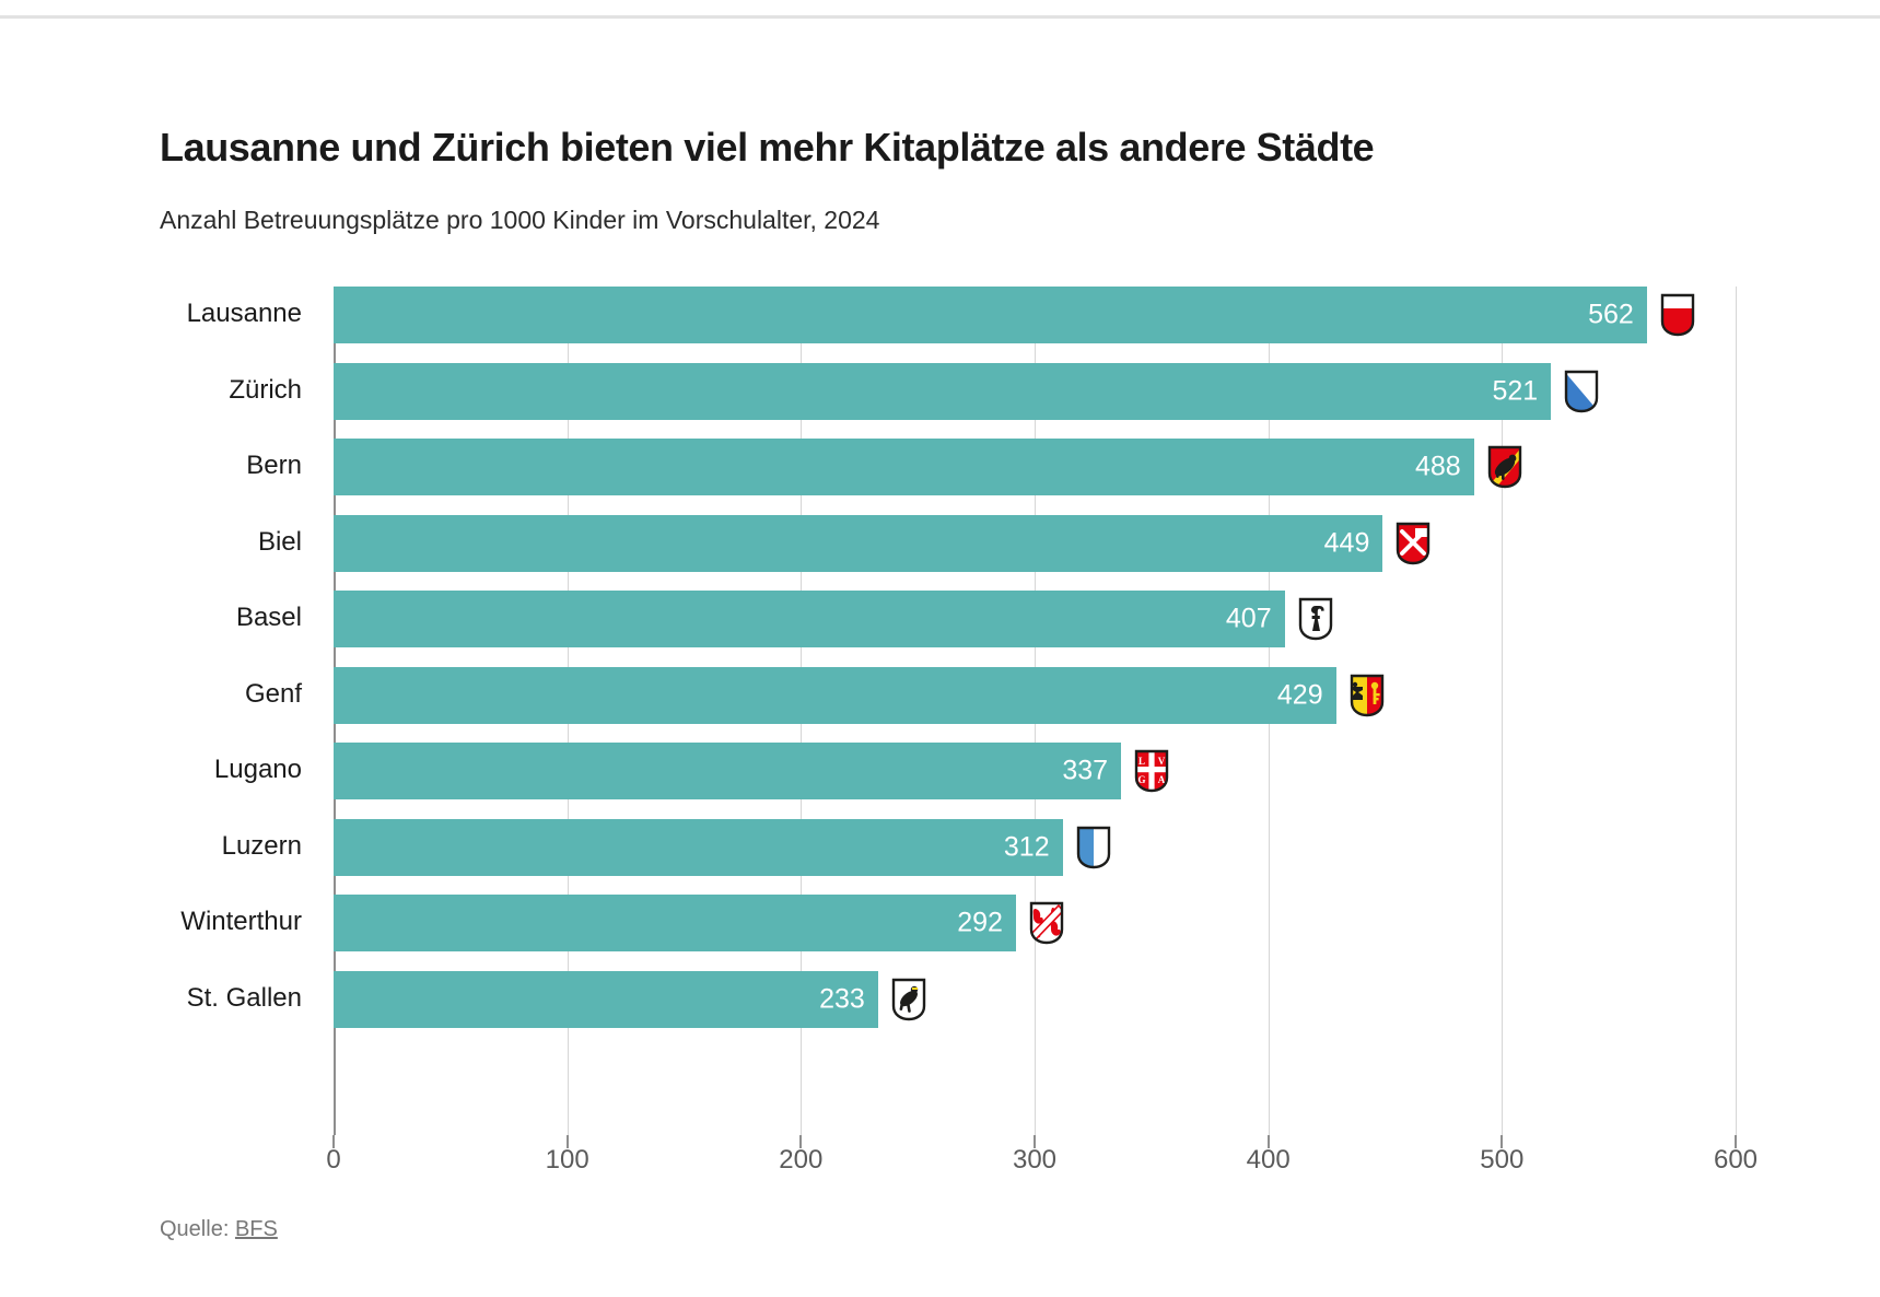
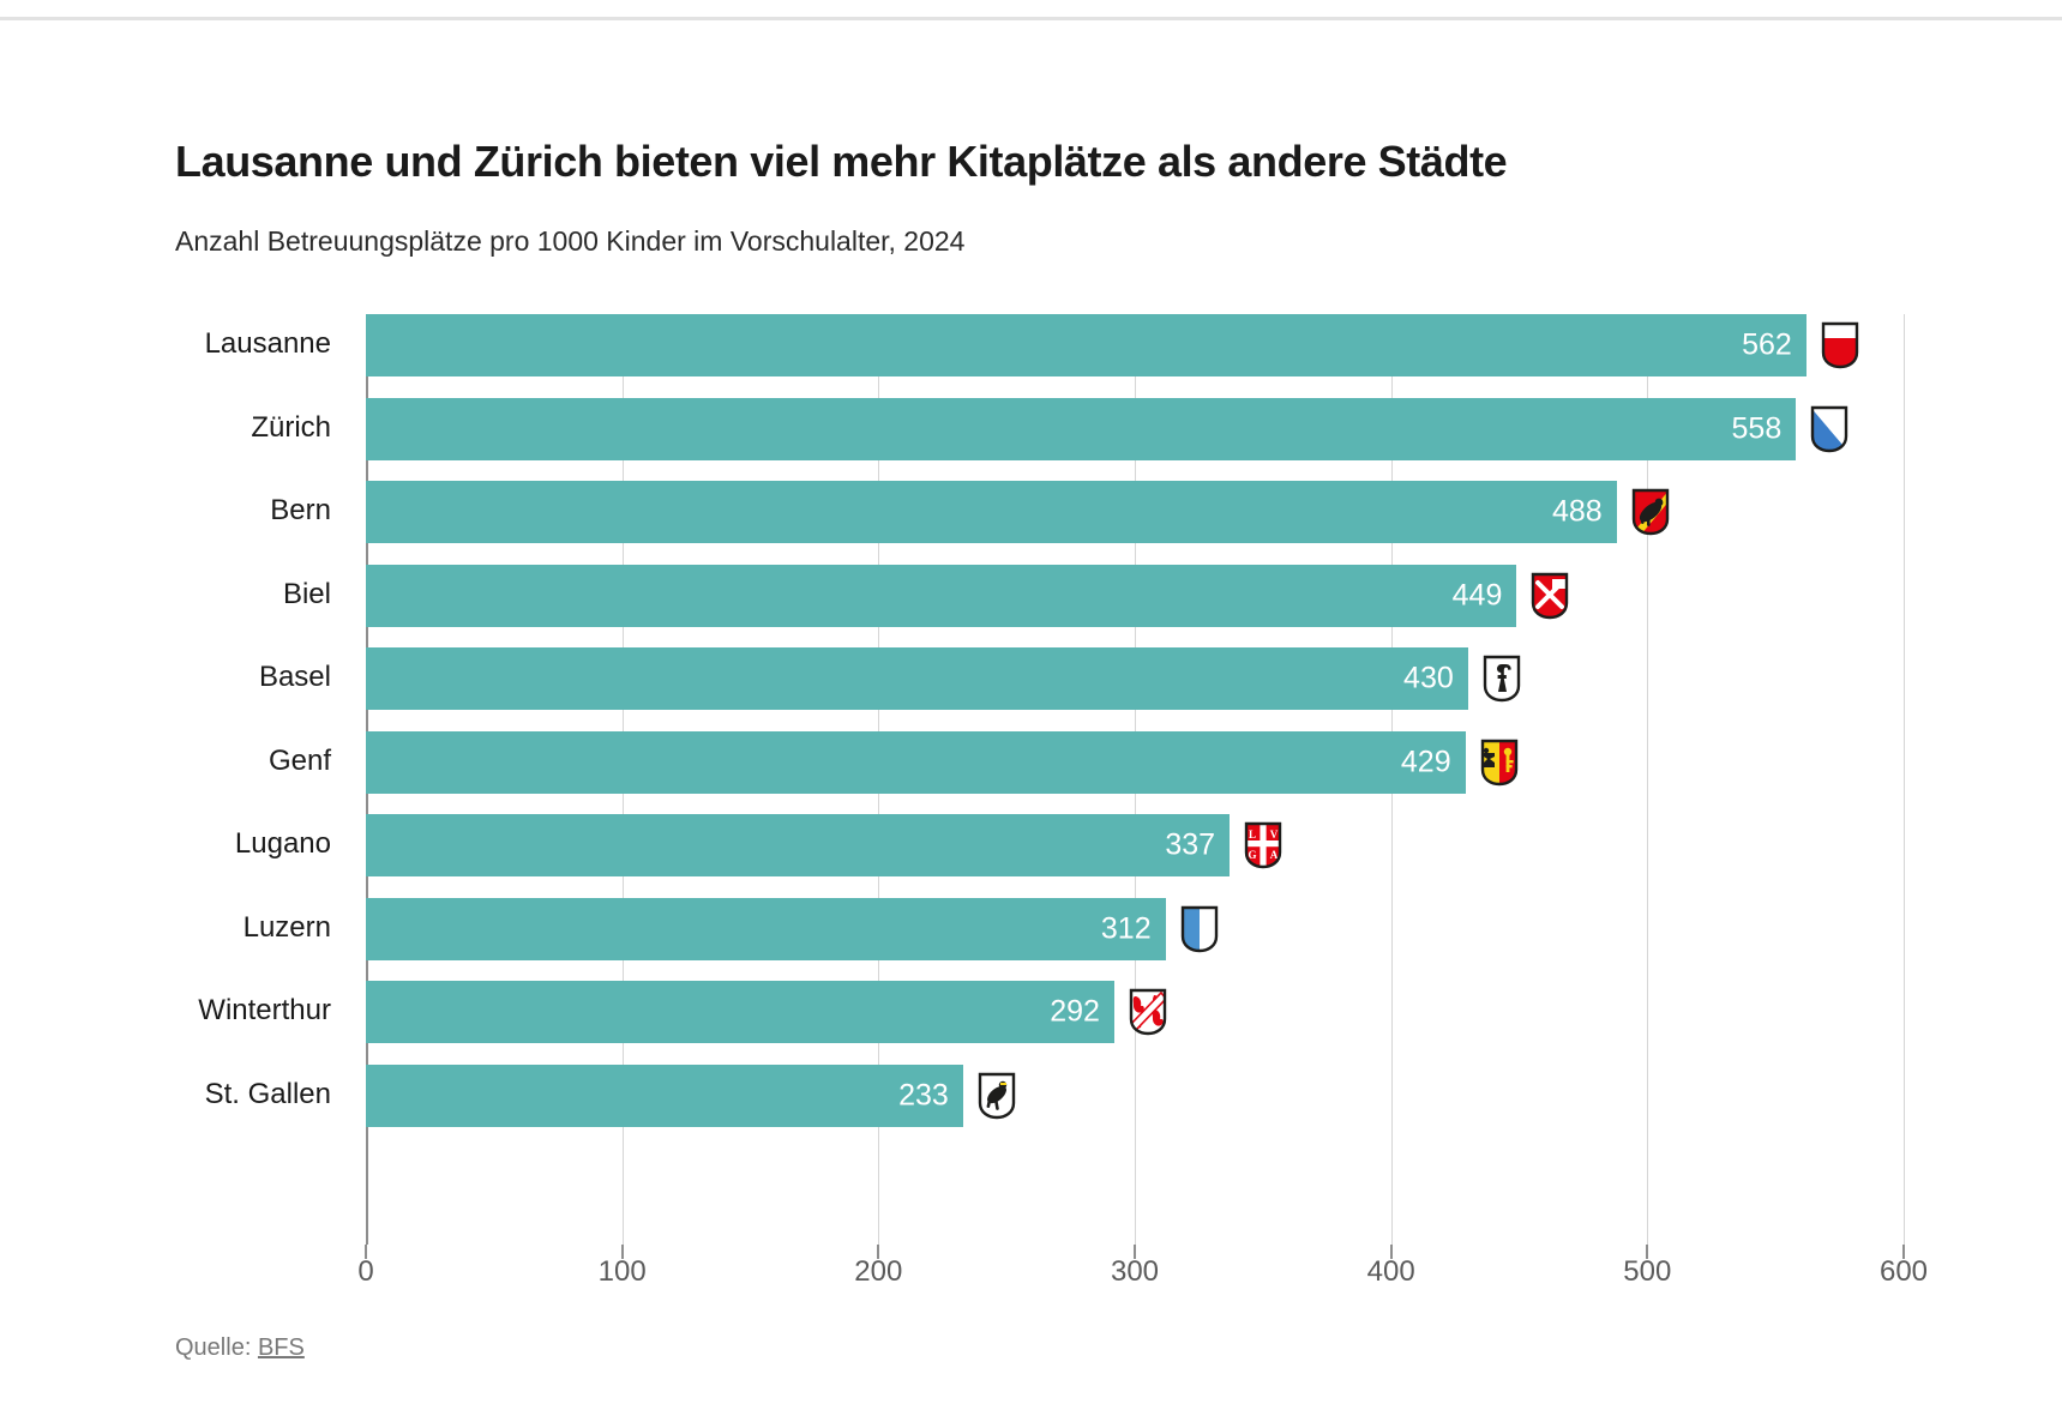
Zürich: 521 -> 558
Basel: 407 -> 430
